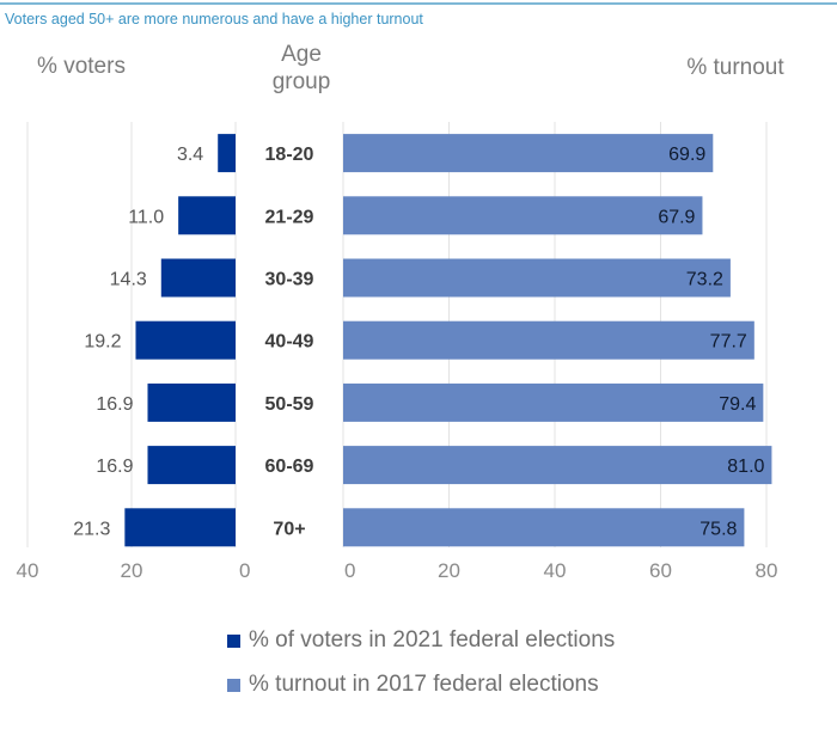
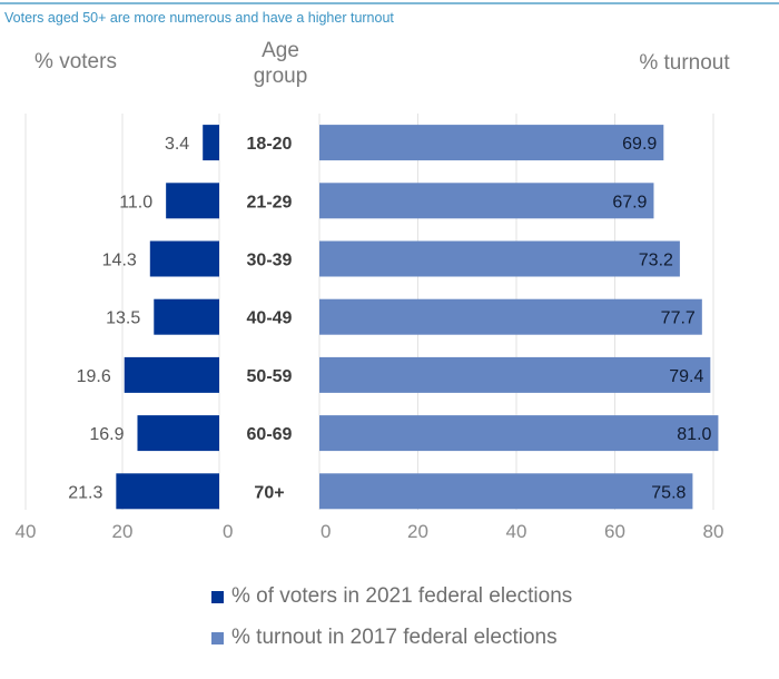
% of voters in 2021 federal elections/40-49: 19.2 -> 13.5
% of voters in 2021 federal elections/50-59: 16.9 -> 19.6
